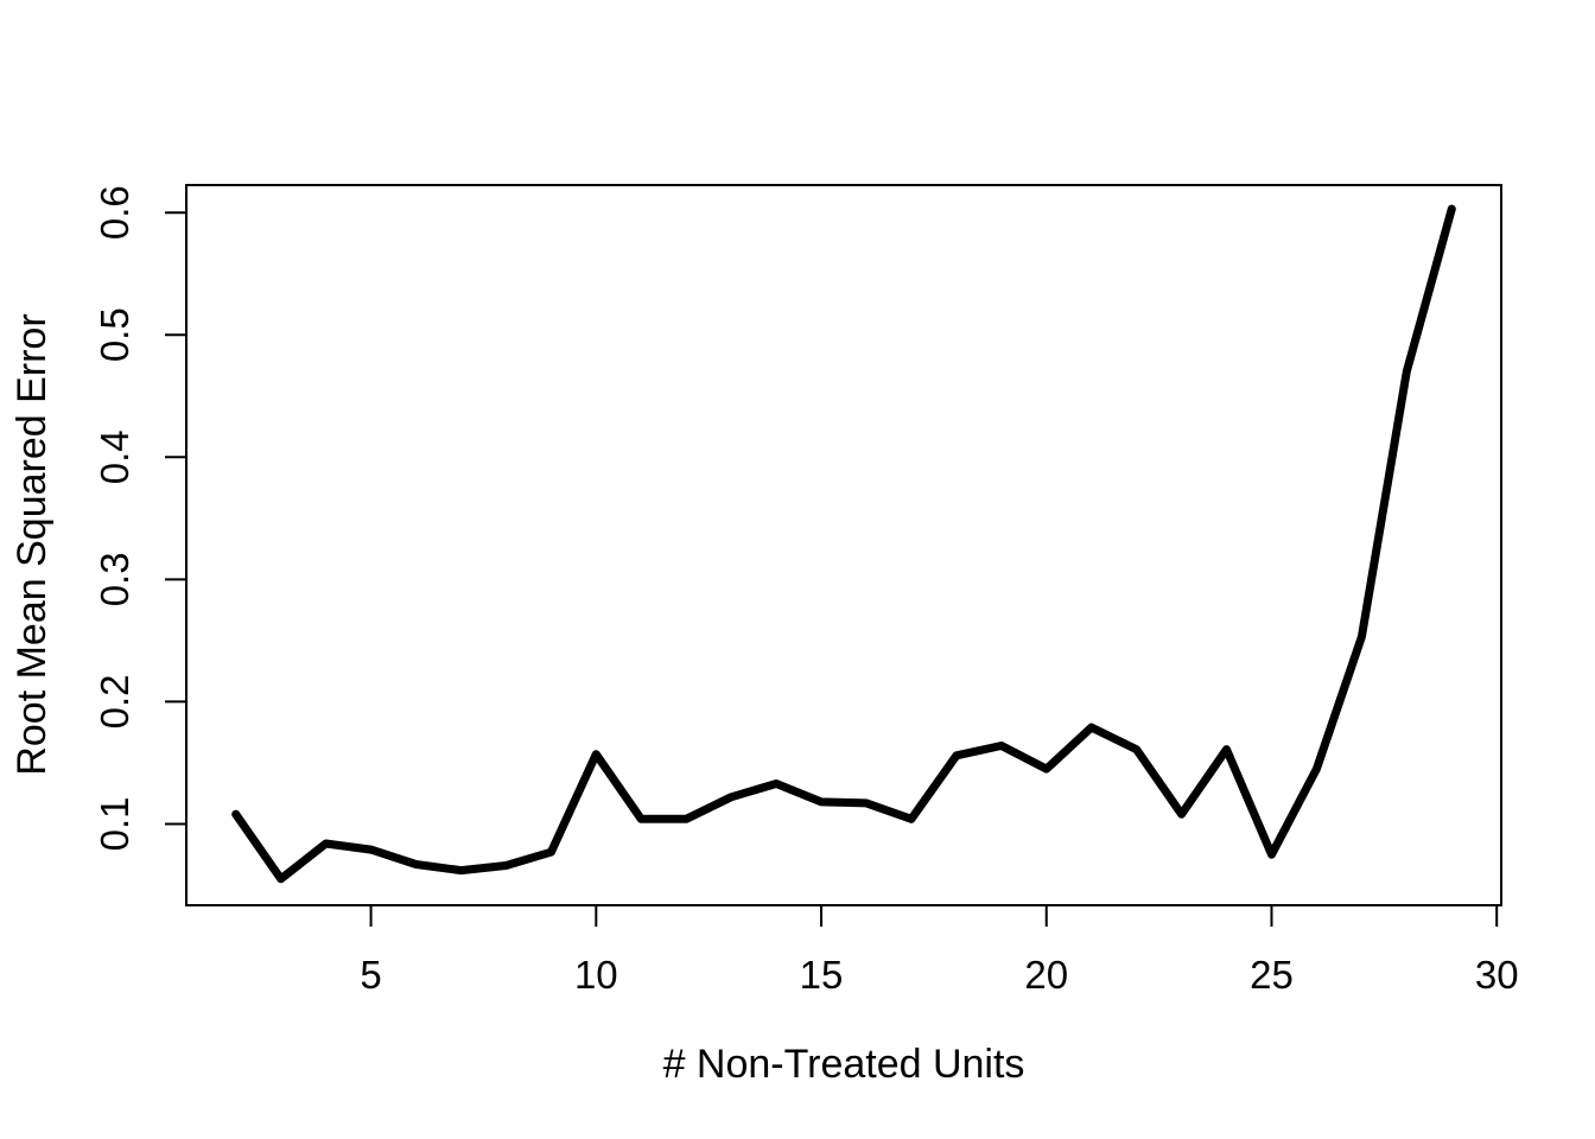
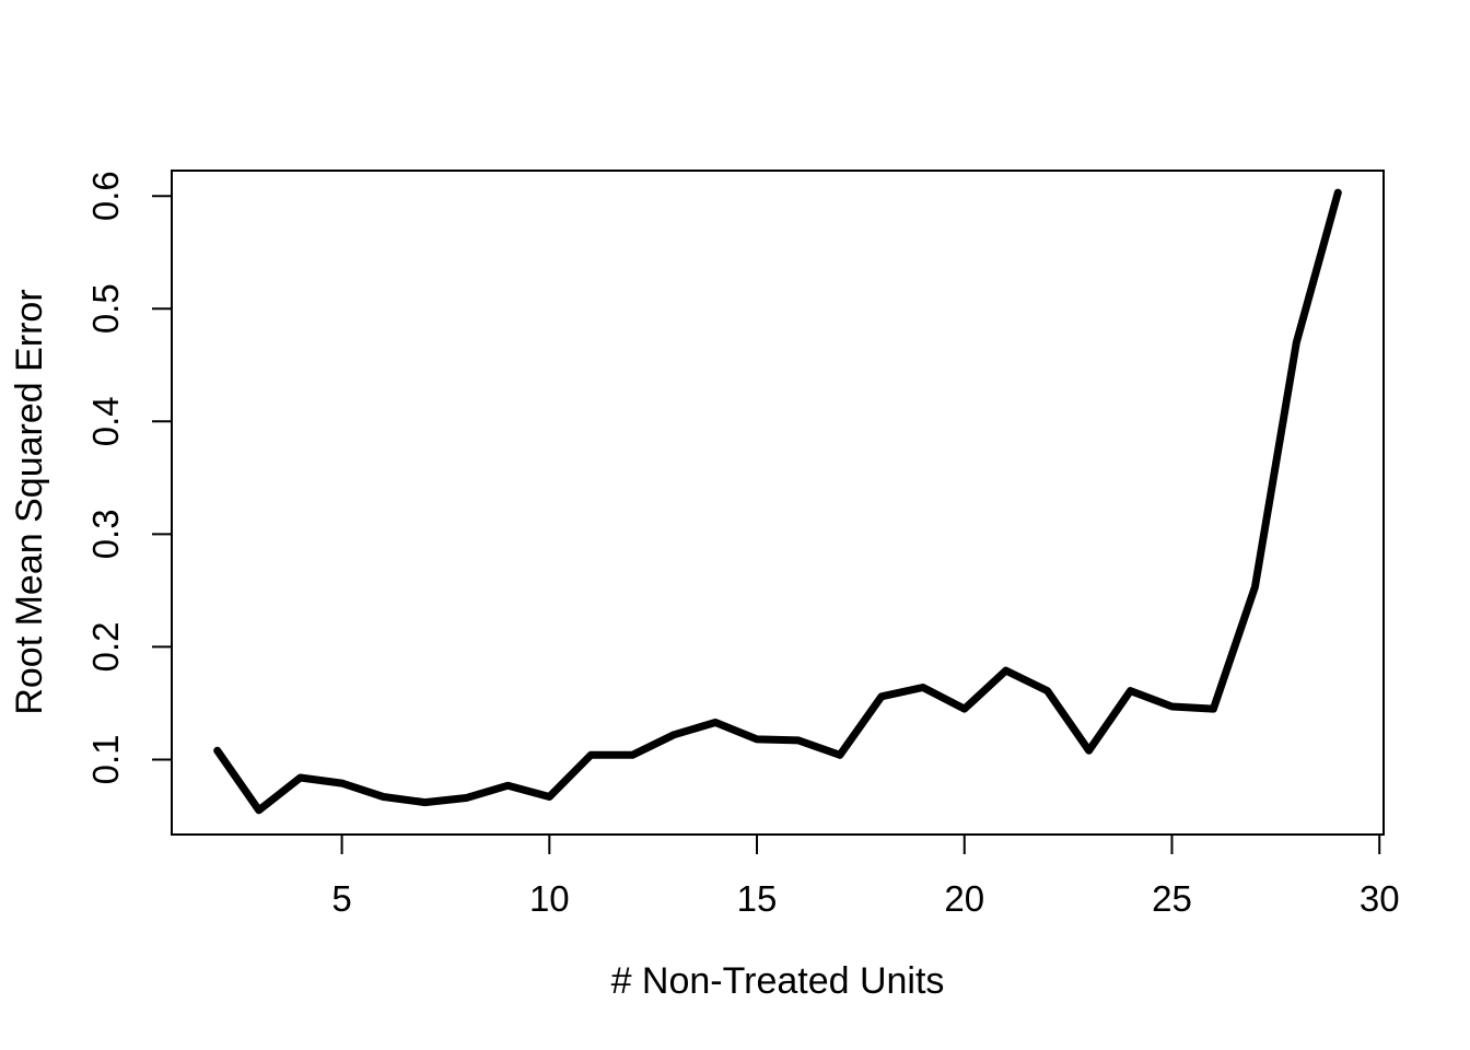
10: 0.157 -> 0.067
25: 0.075 -> 0.147
